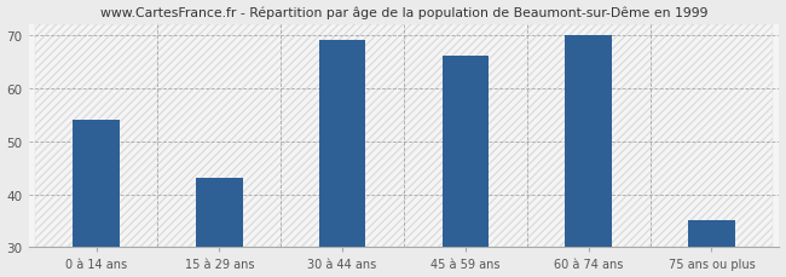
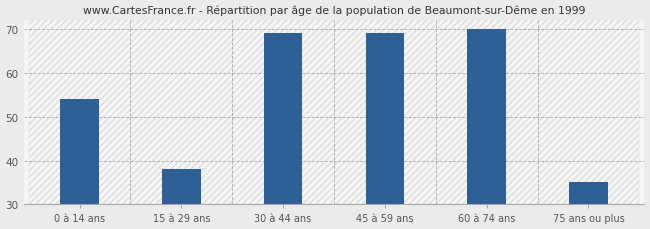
15 à 29 ans: 43 -> 38
45 à 59 ans: 66 -> 69
